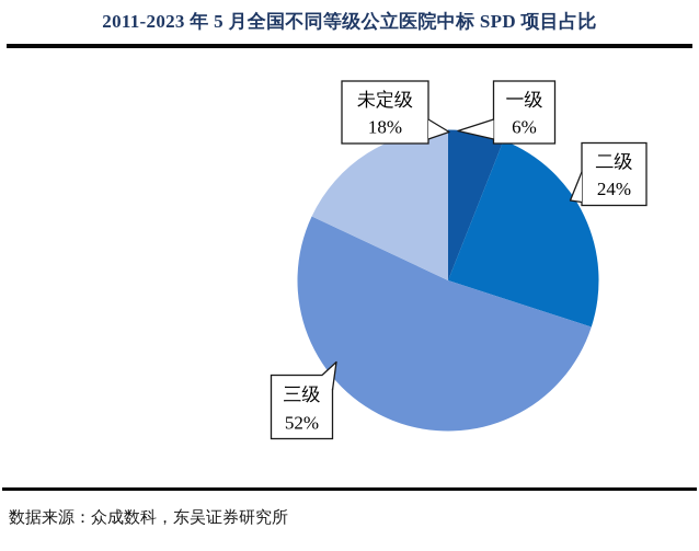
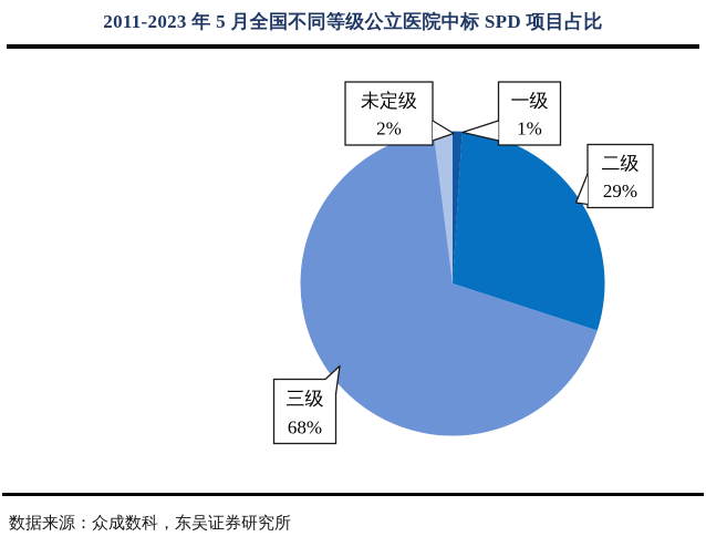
一级: 6% -> 1%
二级: 24% -> 29%
三级: 52% -> 68%
未定级: 18% -> 2%
